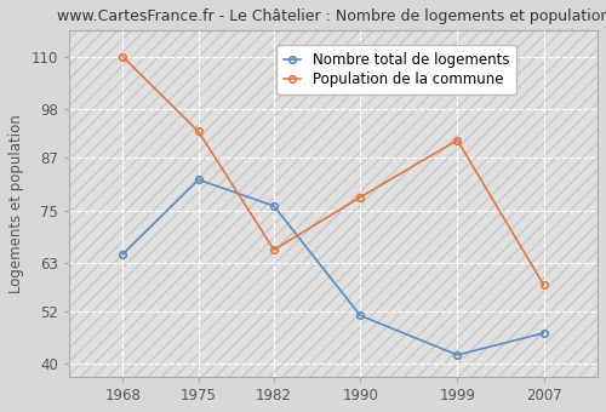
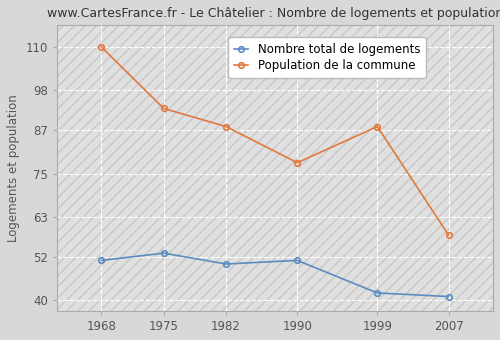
Nombre total de logements/1968: 65 -> 51
Nombre total de logements/1975: 82 -> 53
Nombre total de logements/1982: 76 -> 50
Population de la commune/1982: 66 -> 88
Population de la commune/1999: 91 -> 88
Nombre total de logements/2007: 47 -> 41
